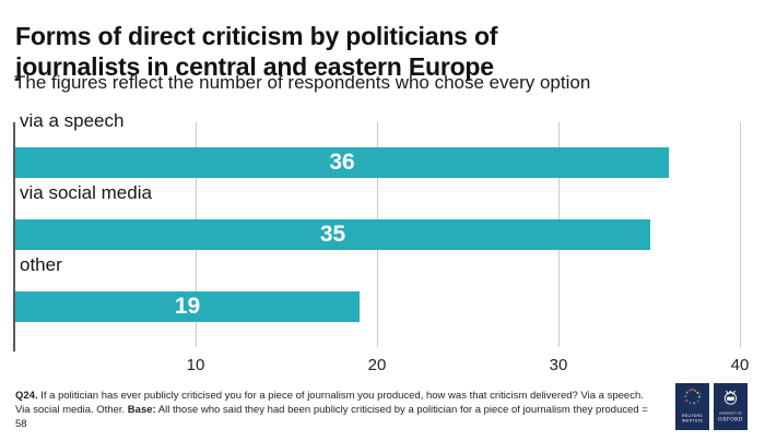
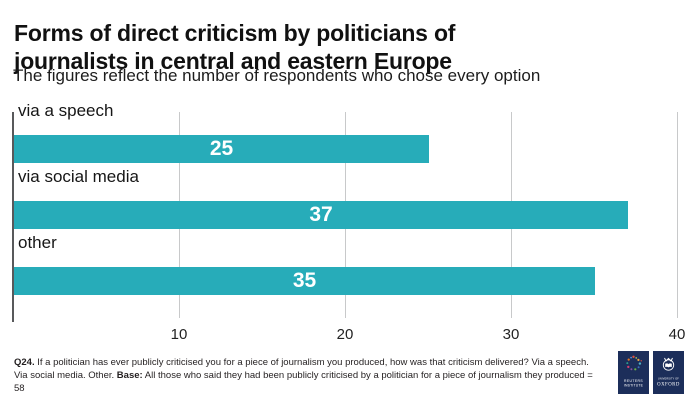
via a speech: 36 -> 25
via social media: 35 -> 37
other: 19 -> 35
